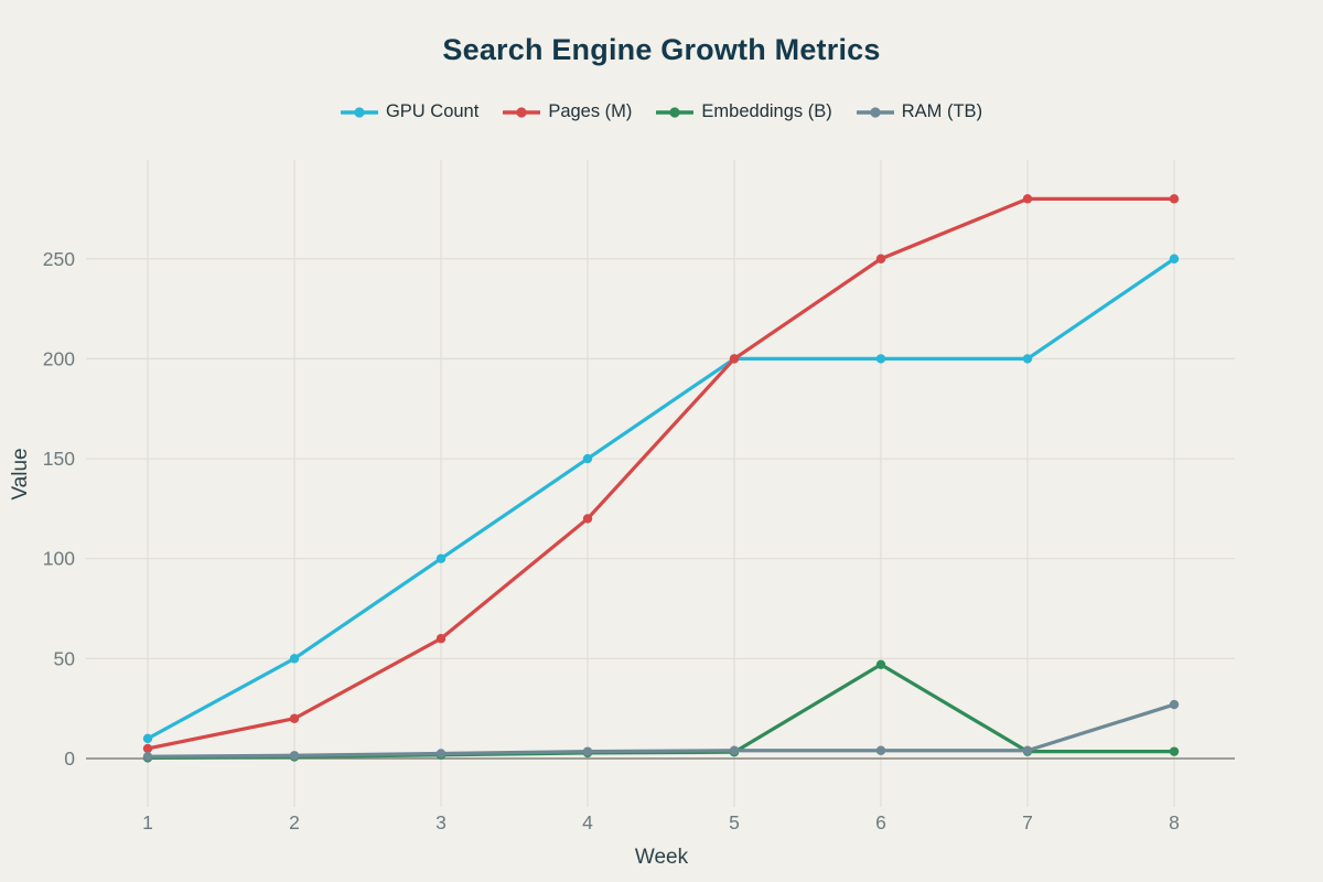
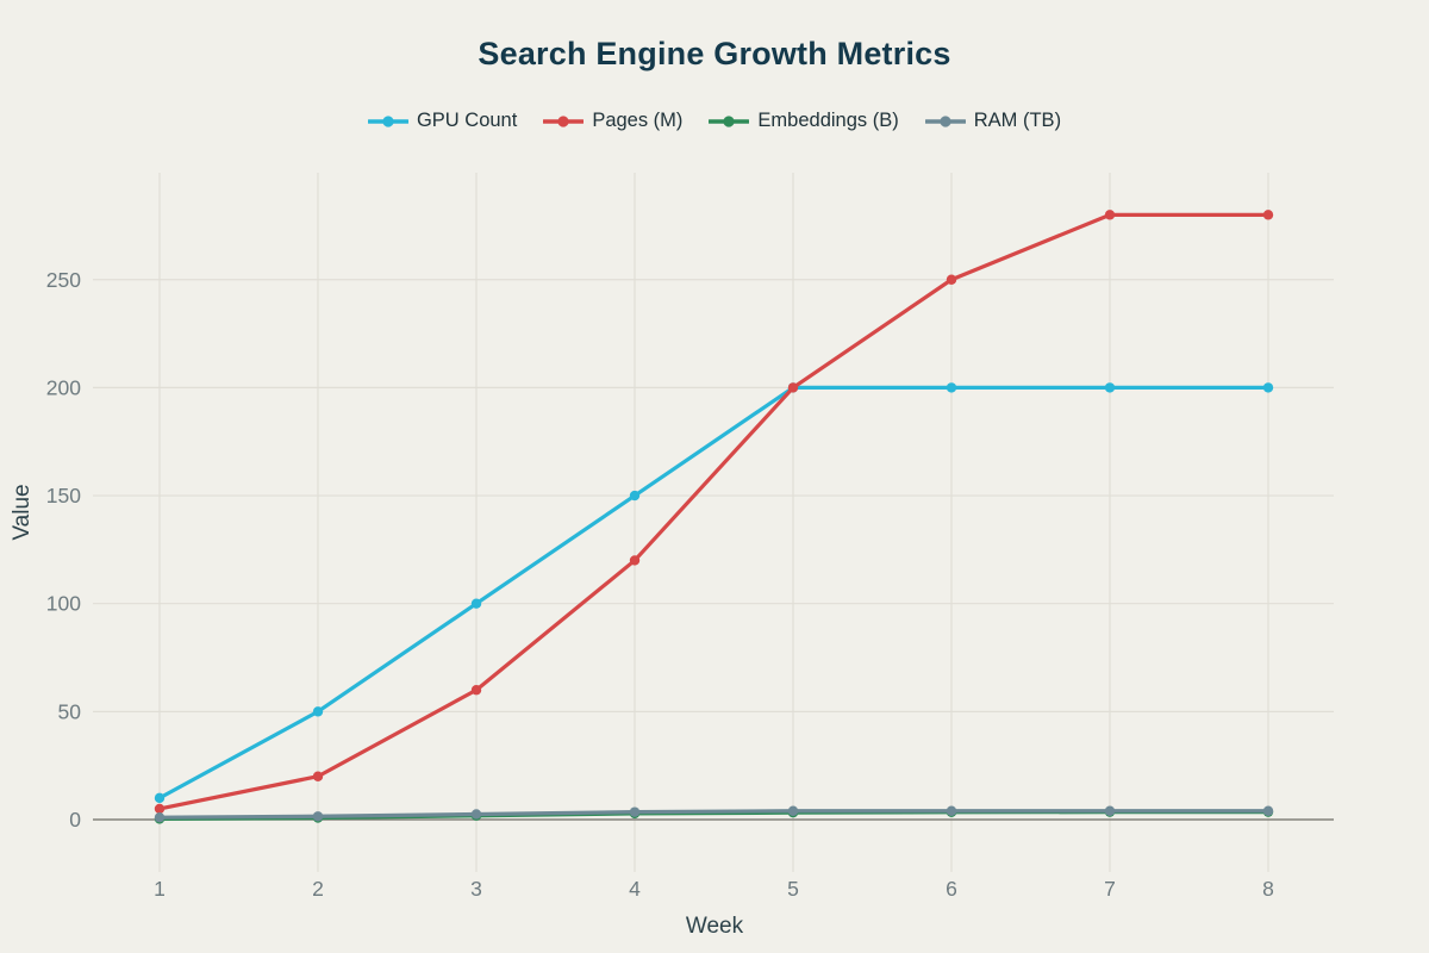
Embeddings (B)/6: 47 -> 3
GPU Count/8: 250 -> 200
RAM (TB)/8: 27 -> 4
